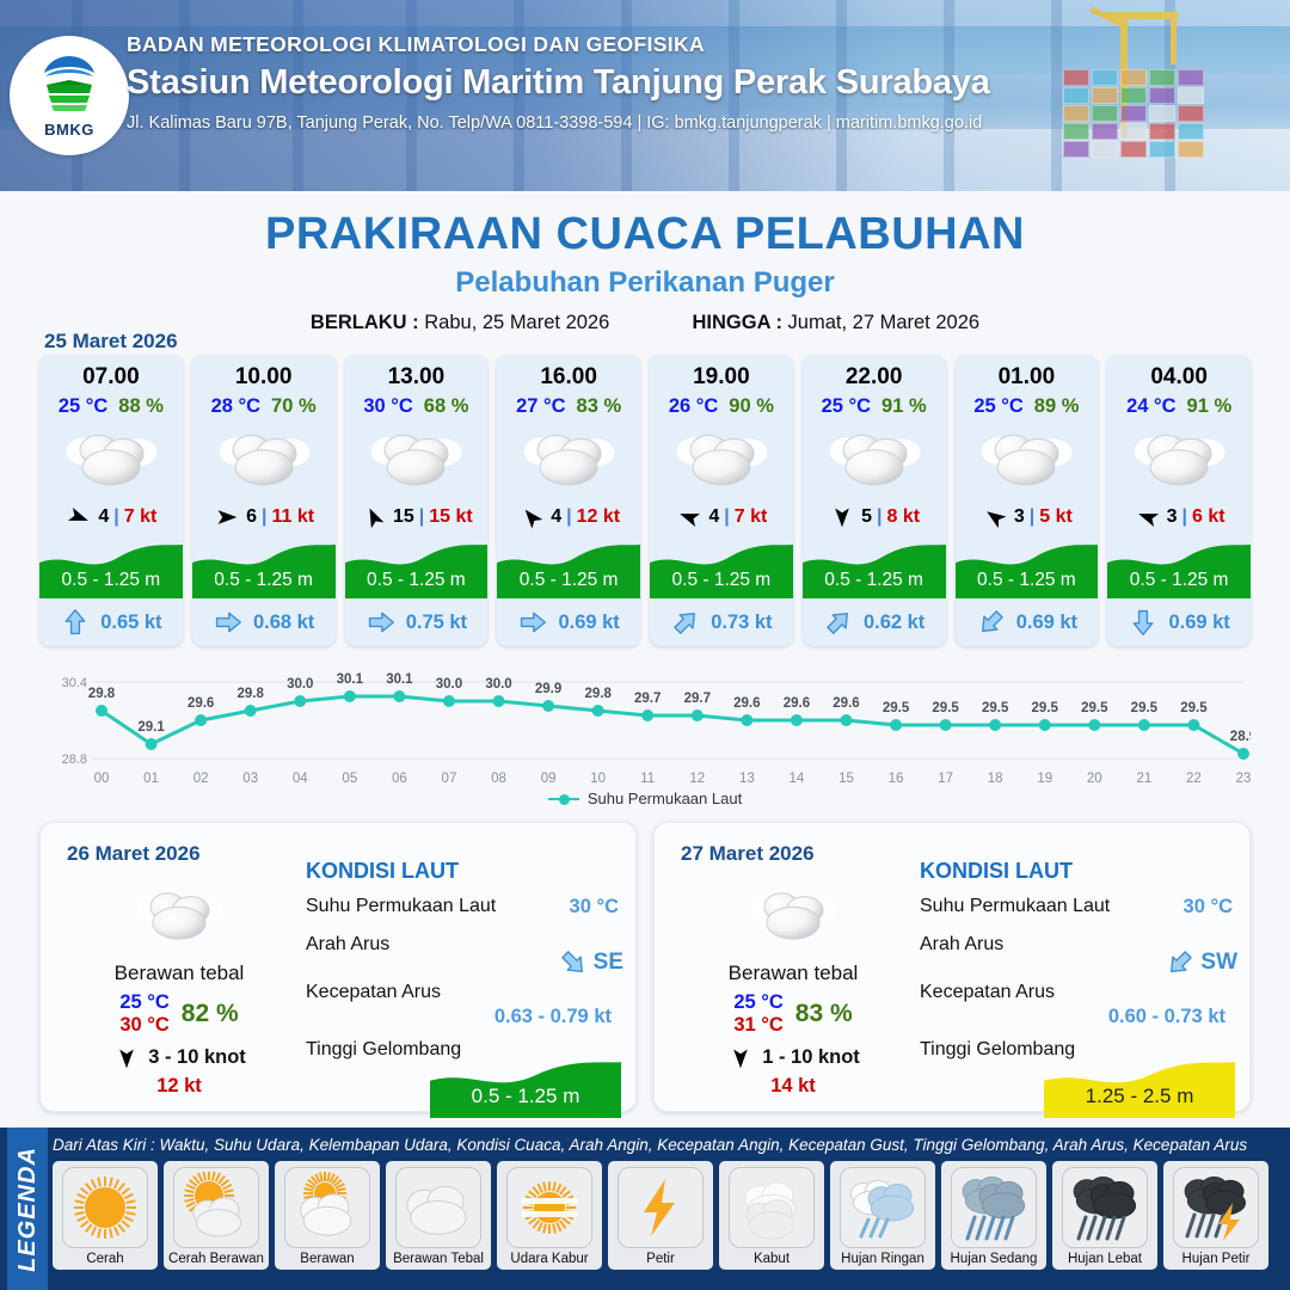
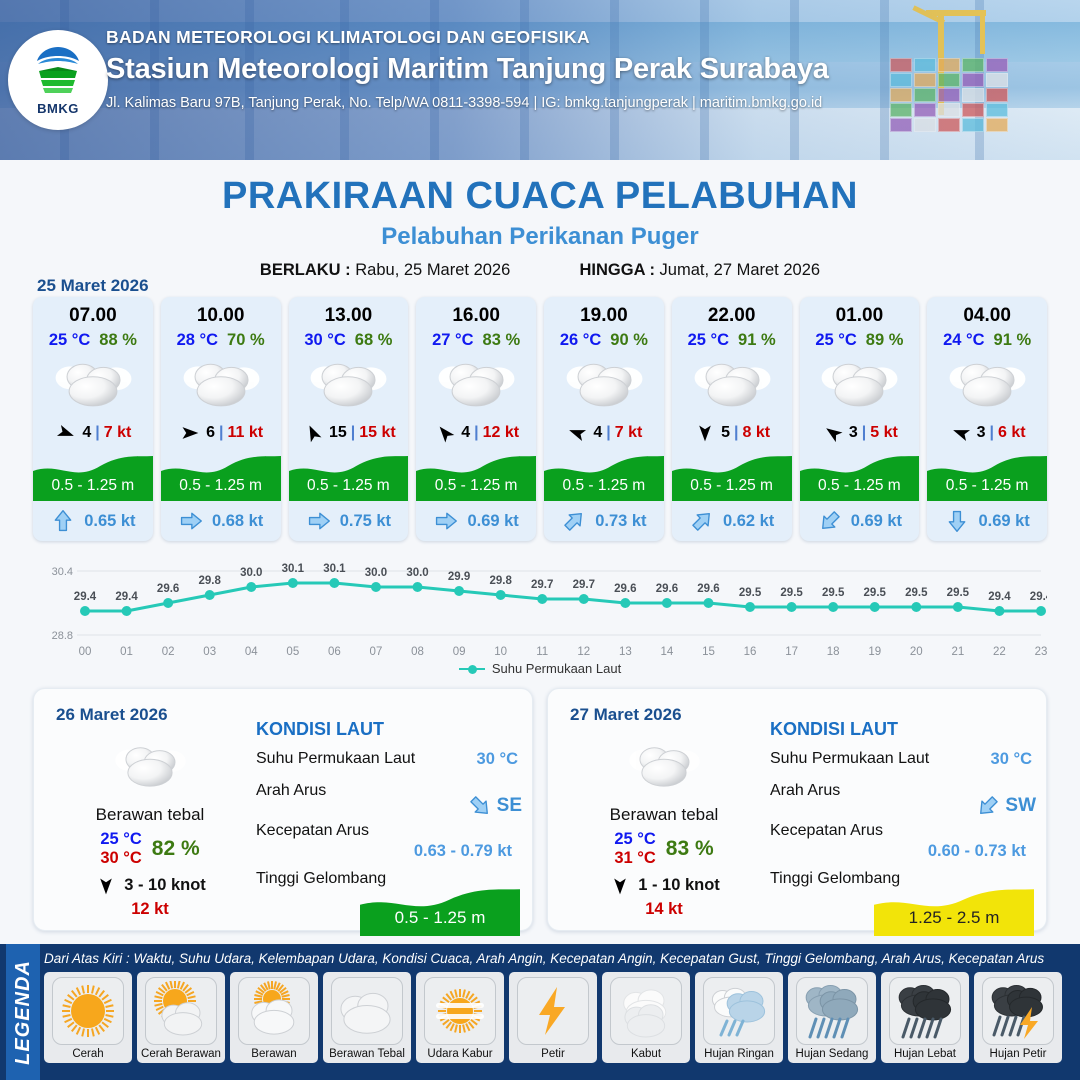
00: 29.8 -> 29.4
01: 29.1 -> 29.4
22: 29.5 -> 29.4
23: 28.9 -> 29.4
